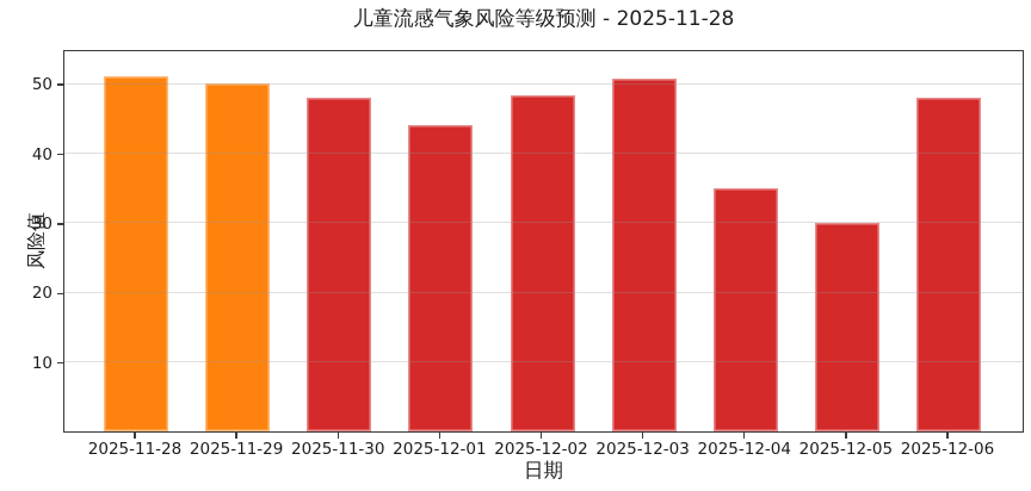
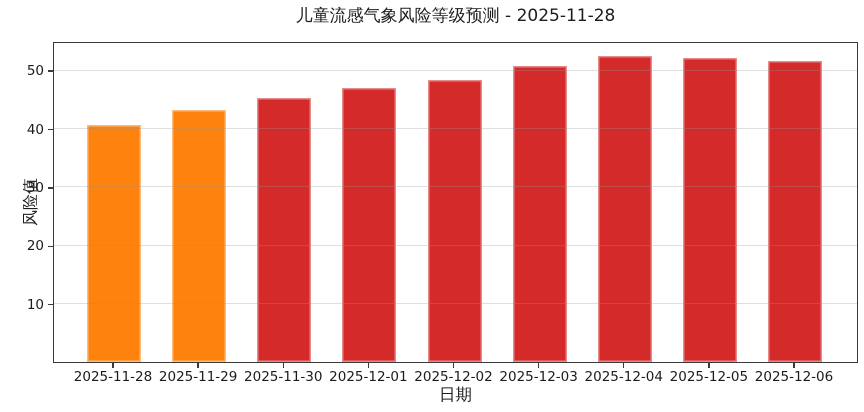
2025-11-28: 51 -> 41
2025-11-29: 50 -> 43
2025-11-30: 48 -> 45
2025-12-01: 44 -> 47
2025-12-04: 35 -> 52
2025-12-05: 30 -> 52
2025-12-06: 48 -> 52
